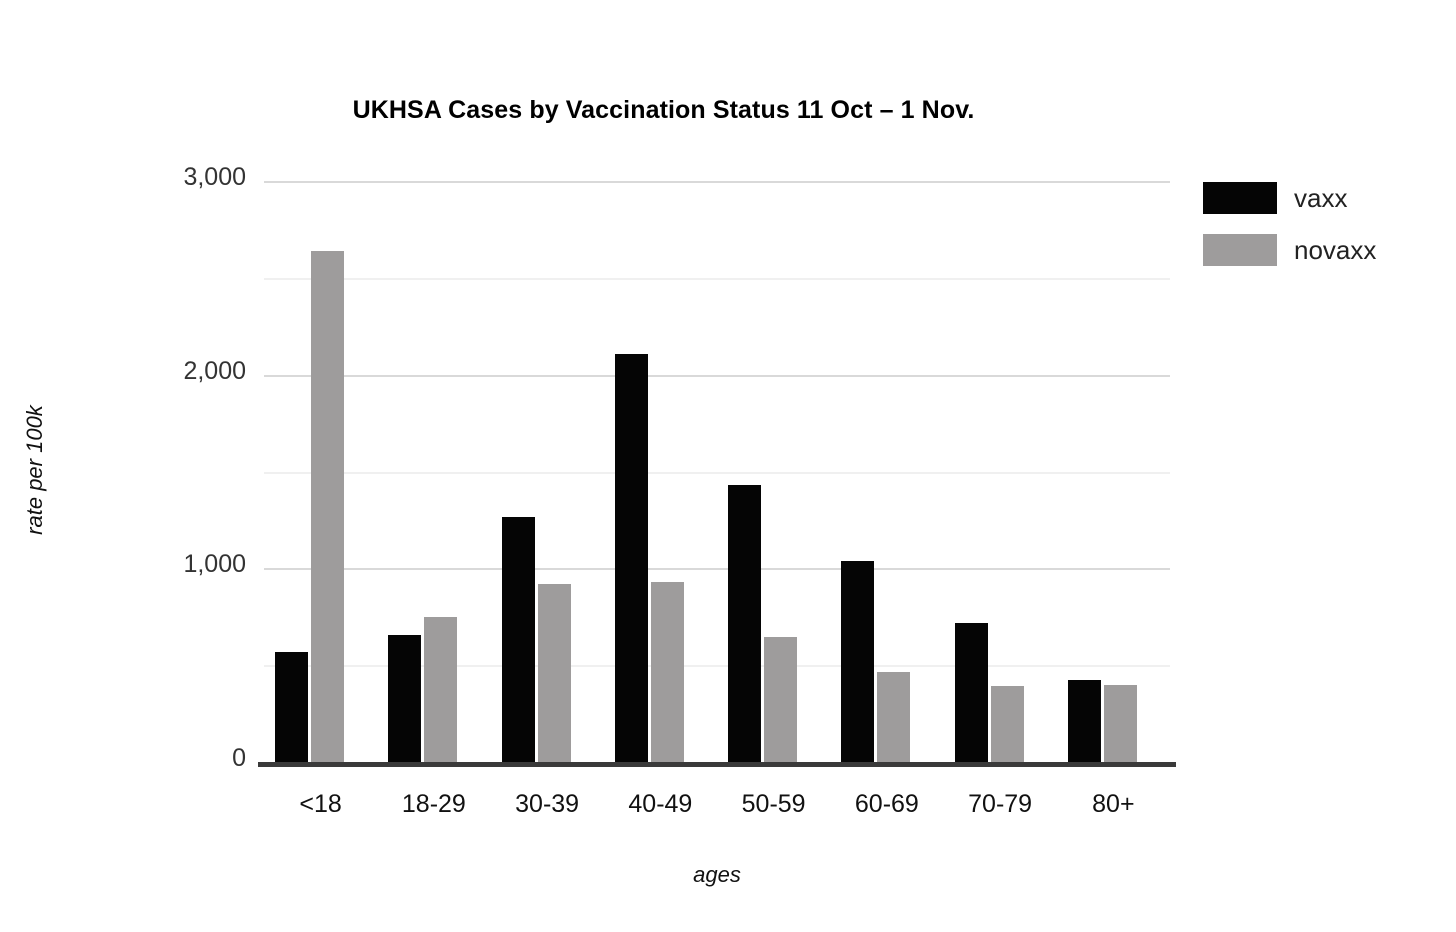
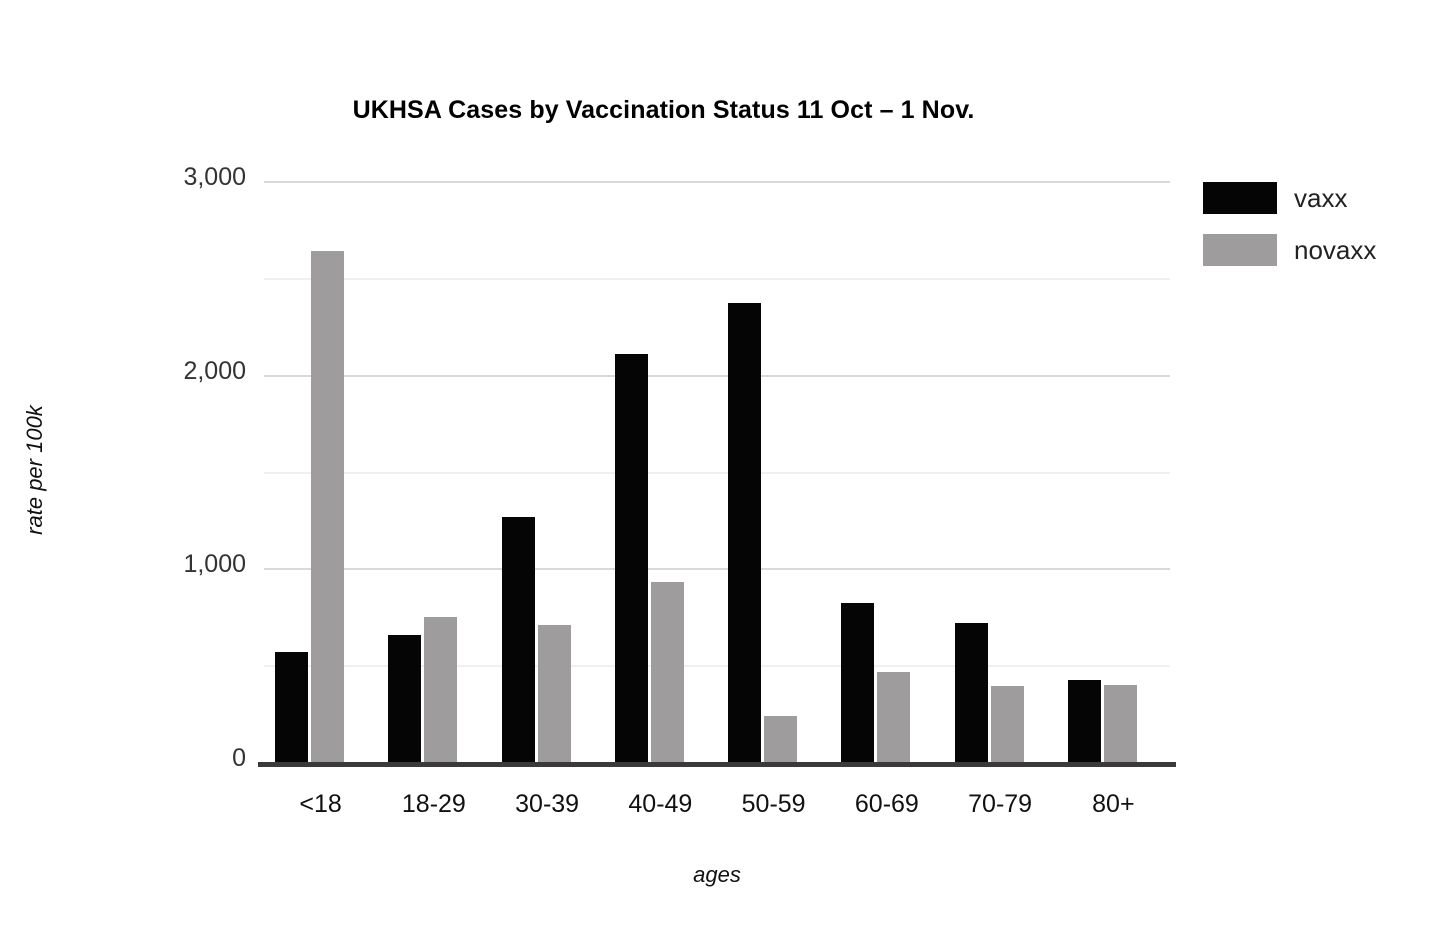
novaxx/30-39: 920 -> 710
vaxx/50-59: 1430 -> 2370
novaxx/50-59: 640 -> 240
vaxx/60-69: 1040 -> 820
